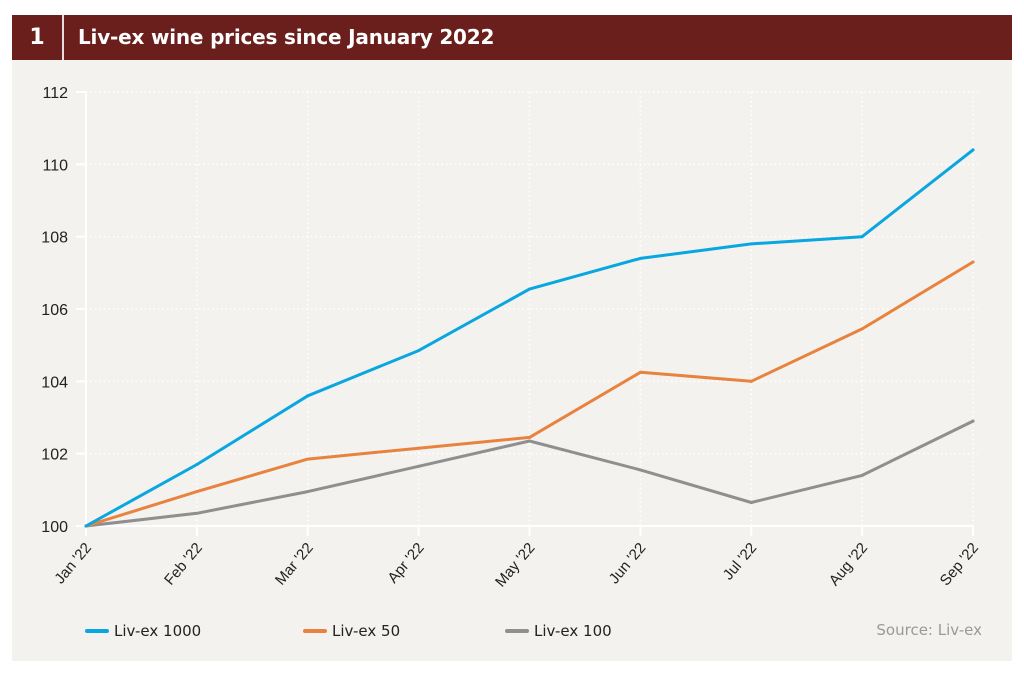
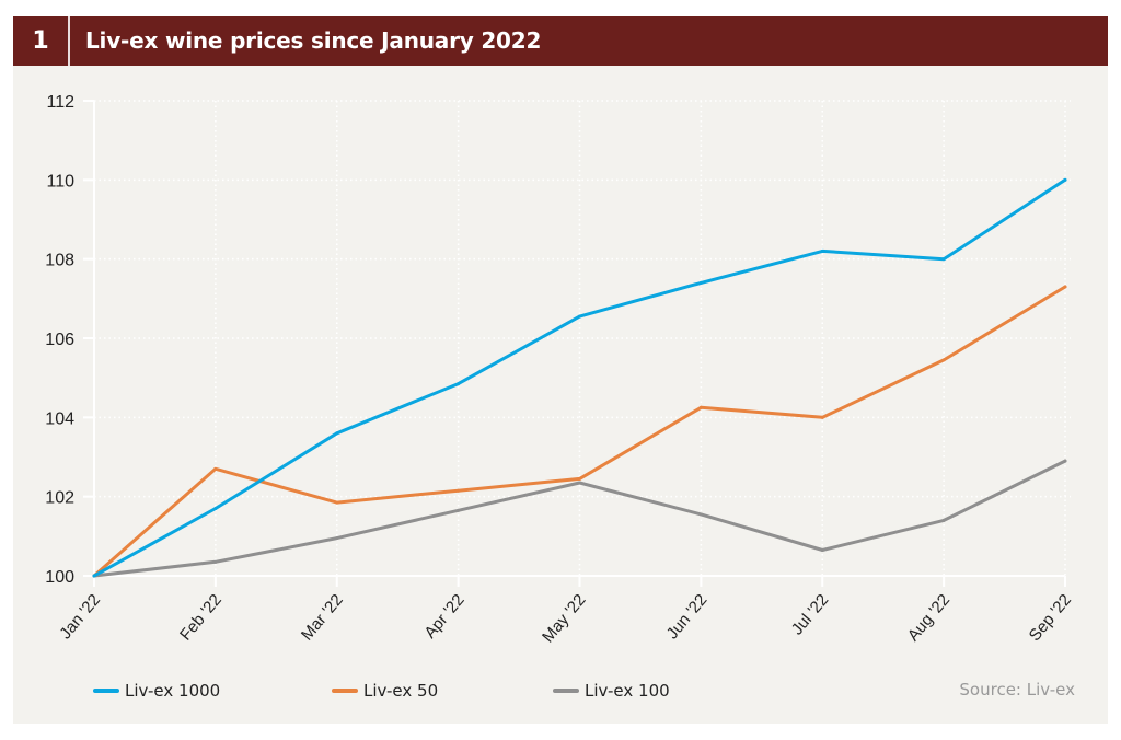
Liv-ex 50/Feb '22: 101.0 -> 102.7
Liv-ex 1000/Jul '22: 107.8 -> 108.2
Liv-ex 1000/Sep '22: 110.4 -> 110.0
